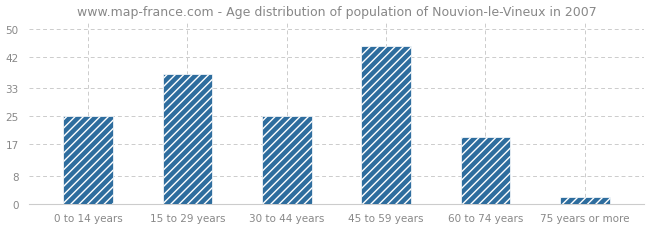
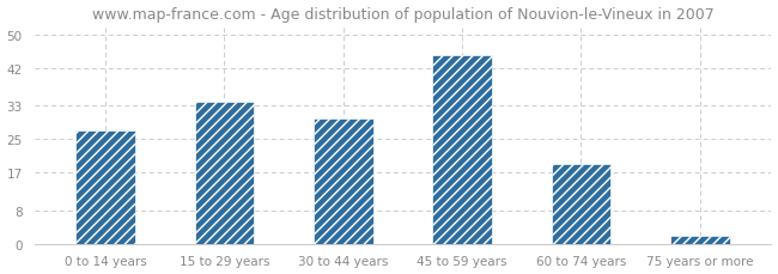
0 to 14 years: 25 -> 27
15 to 29 years: 37 -> 34
30 to 44 years: 25 -> 30
